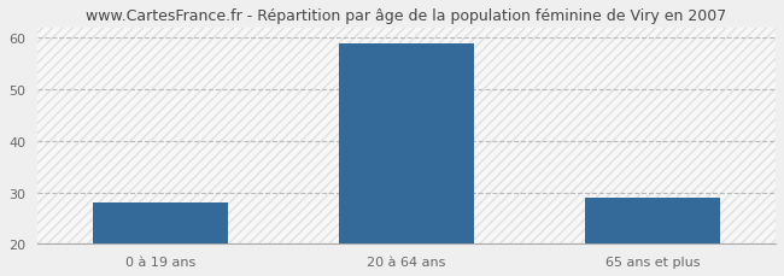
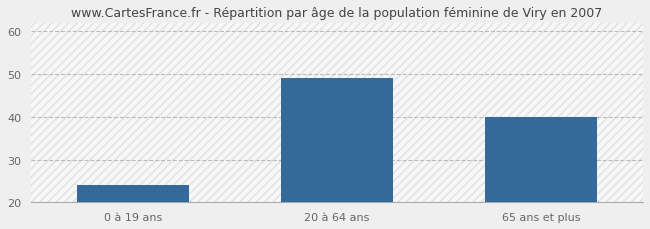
0 à 19 ans: 28 -> 24
20 à 64 ans: 59 -> 49
65 ans et plus: 29 -> 40
